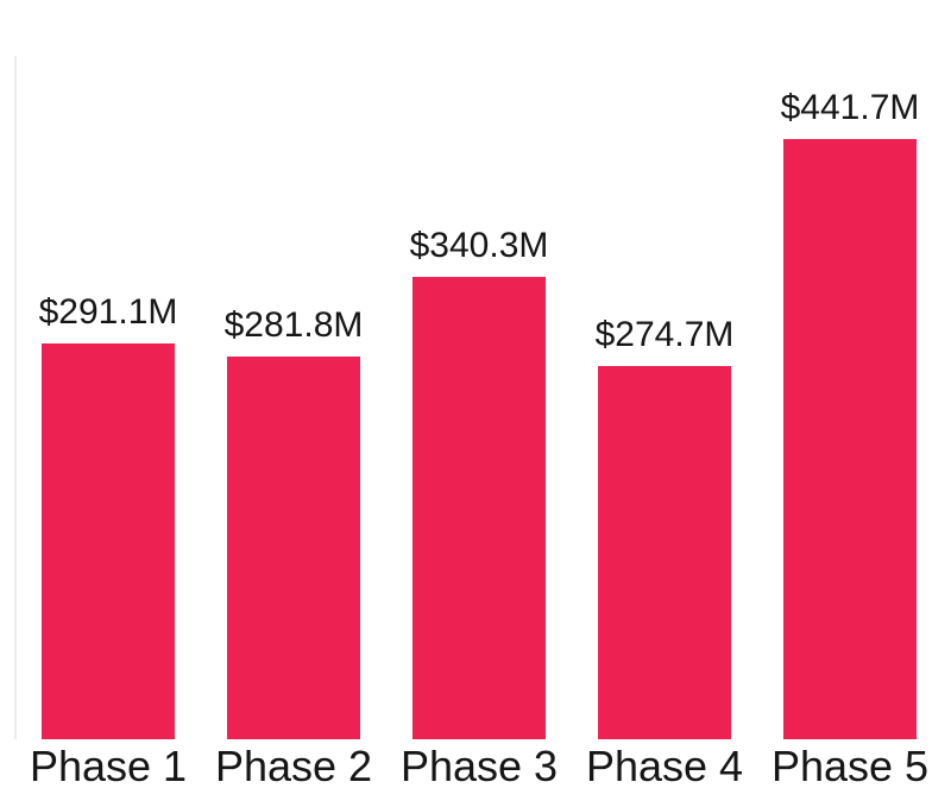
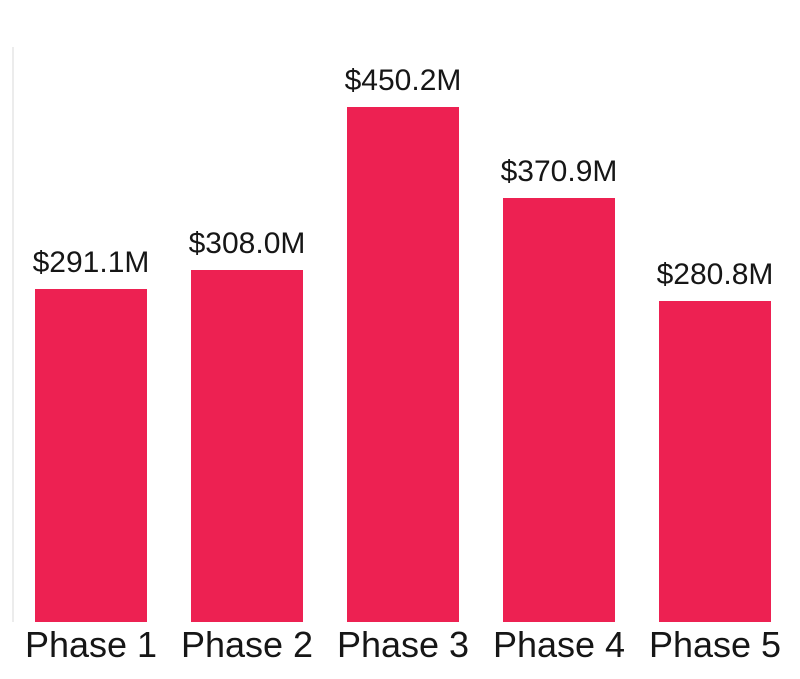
Phase 2: $281.8M -> $308.0M
Phase 3: $340.3M -> $450.2M
Phase 4: $274.7M -> $370.9M
Phase 5: $441.7M -> $280.8M
